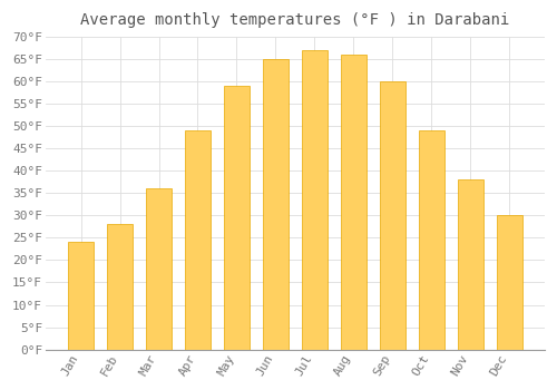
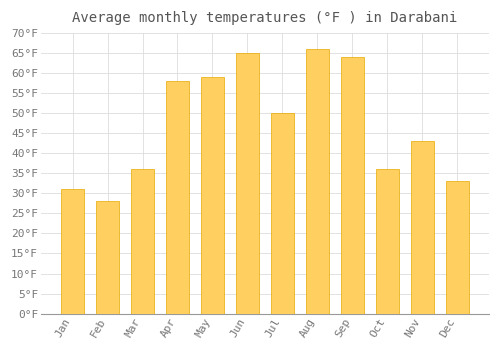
Jan: 24°F -> 31°F
Apr: 49°F -> 58°F
Jul: 67°F -> 50°F
Sep: 60°F -> 64°F
Oct: 49°F -> 36°F
Nov: 38°F -> 43°F
Dec: 30°F -> 33°F
